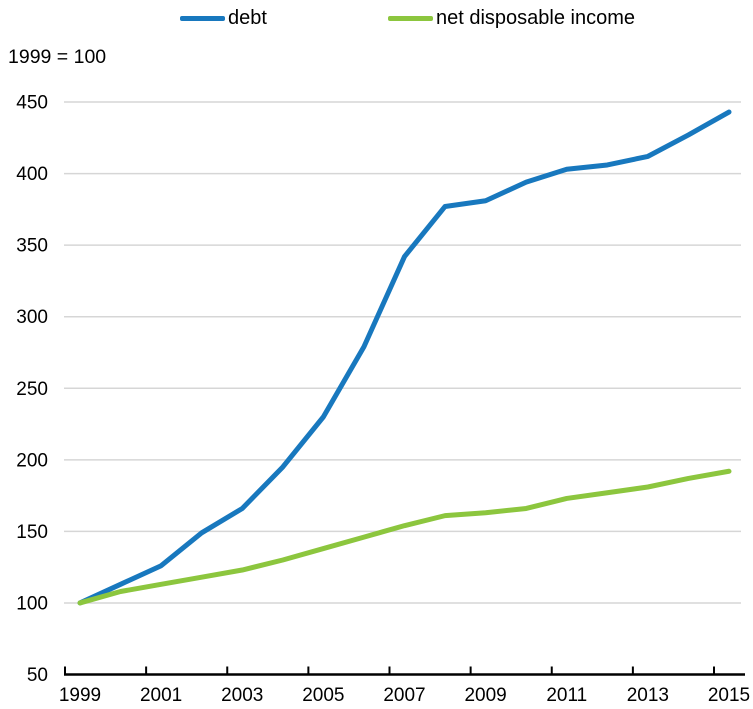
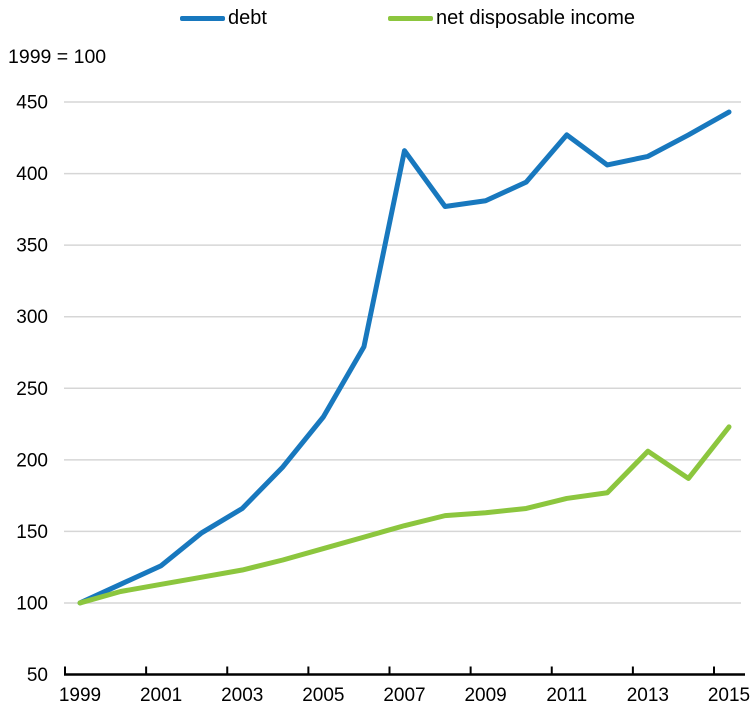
debt/2007: 342 -> 416
debt/2011: 403 -> 427
net disposable income/2013: 181 -> 206
net disposable income/2015: 192 -> 223
